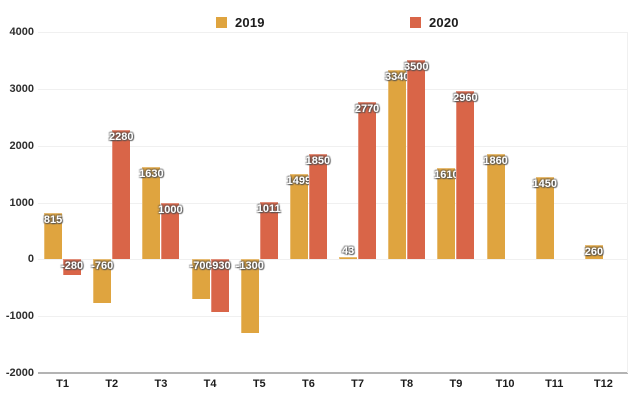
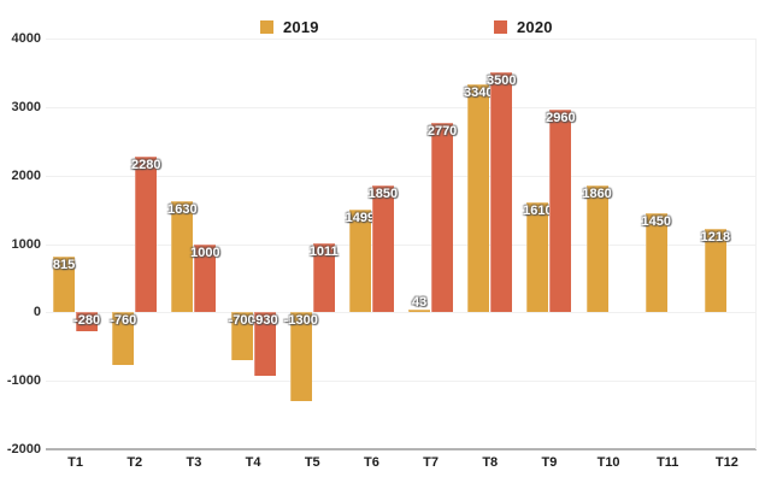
2019/T12: 260 -> 1218
